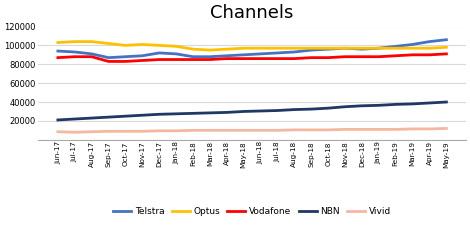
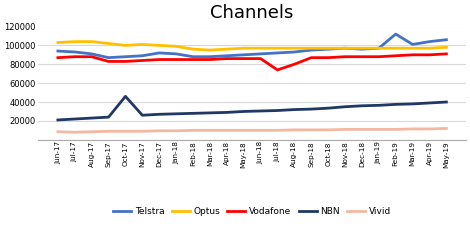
NBN/Oct-17: 25000 -> 46000
Vodafone/Jul-18: 86000 -> 74000
Vodafone/Aug-18: 86000 -> 80000
Telstra/Feb-19: 99000 -> 112000
